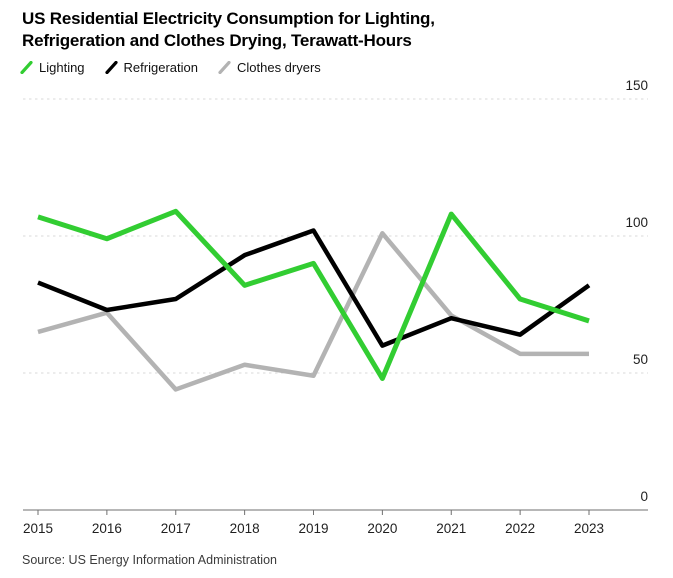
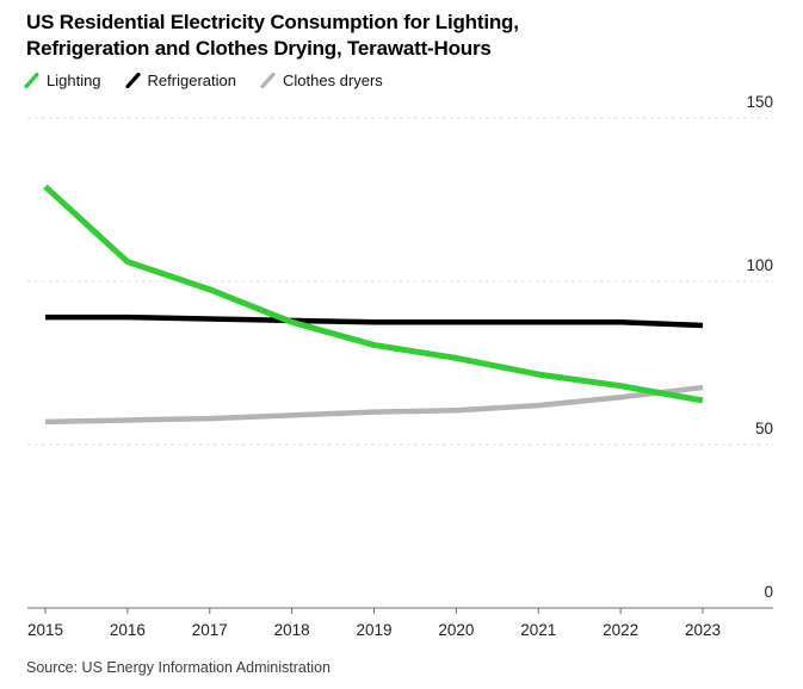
Lighting/2015: 107 -> 129
Refrigeration/2015: 83 -> 89
Clothes dryers/2015: 65 -> 57
Lighting/2016: 99 -> 106
Refrigeration/2016: 73 -> 89
Clothes dryers/2016: 72 -> 58
Lighting/2017: 109 -> 98
Refrigeration/2017: 77 -> 88
Clothes dryers/2017: 44 -> 58
Lighting/2018: 82 -> 88
Refrigeration/2018: 93 -> 88
Clothes dryers/2018: 53 -> 59
Lighting/2019: 90 -> 80
Refrigeration/2019: 102 -> 88
Clothes dryers/2019: 49 -> 60
Lighting/2020: 48 -> 76
Refrigeration/2020: 60 -> 88
Clothes dryers/2020: 101 -> 60
Lighting/2021: 108 -> 72
Refrigeration/2021: 70 -> 88
Clothes dryers/2021: 71 -> 62
Lighting/2022: 77 -> 68
Refrigeration/2022: 64 -> 88
Clothes dryers/2022: 57 -> 64
Lighting/2023: 69 -> 64
Refrigeration/2023: 82 -> 86
Clothes dryers/2023: 57 -> 68
